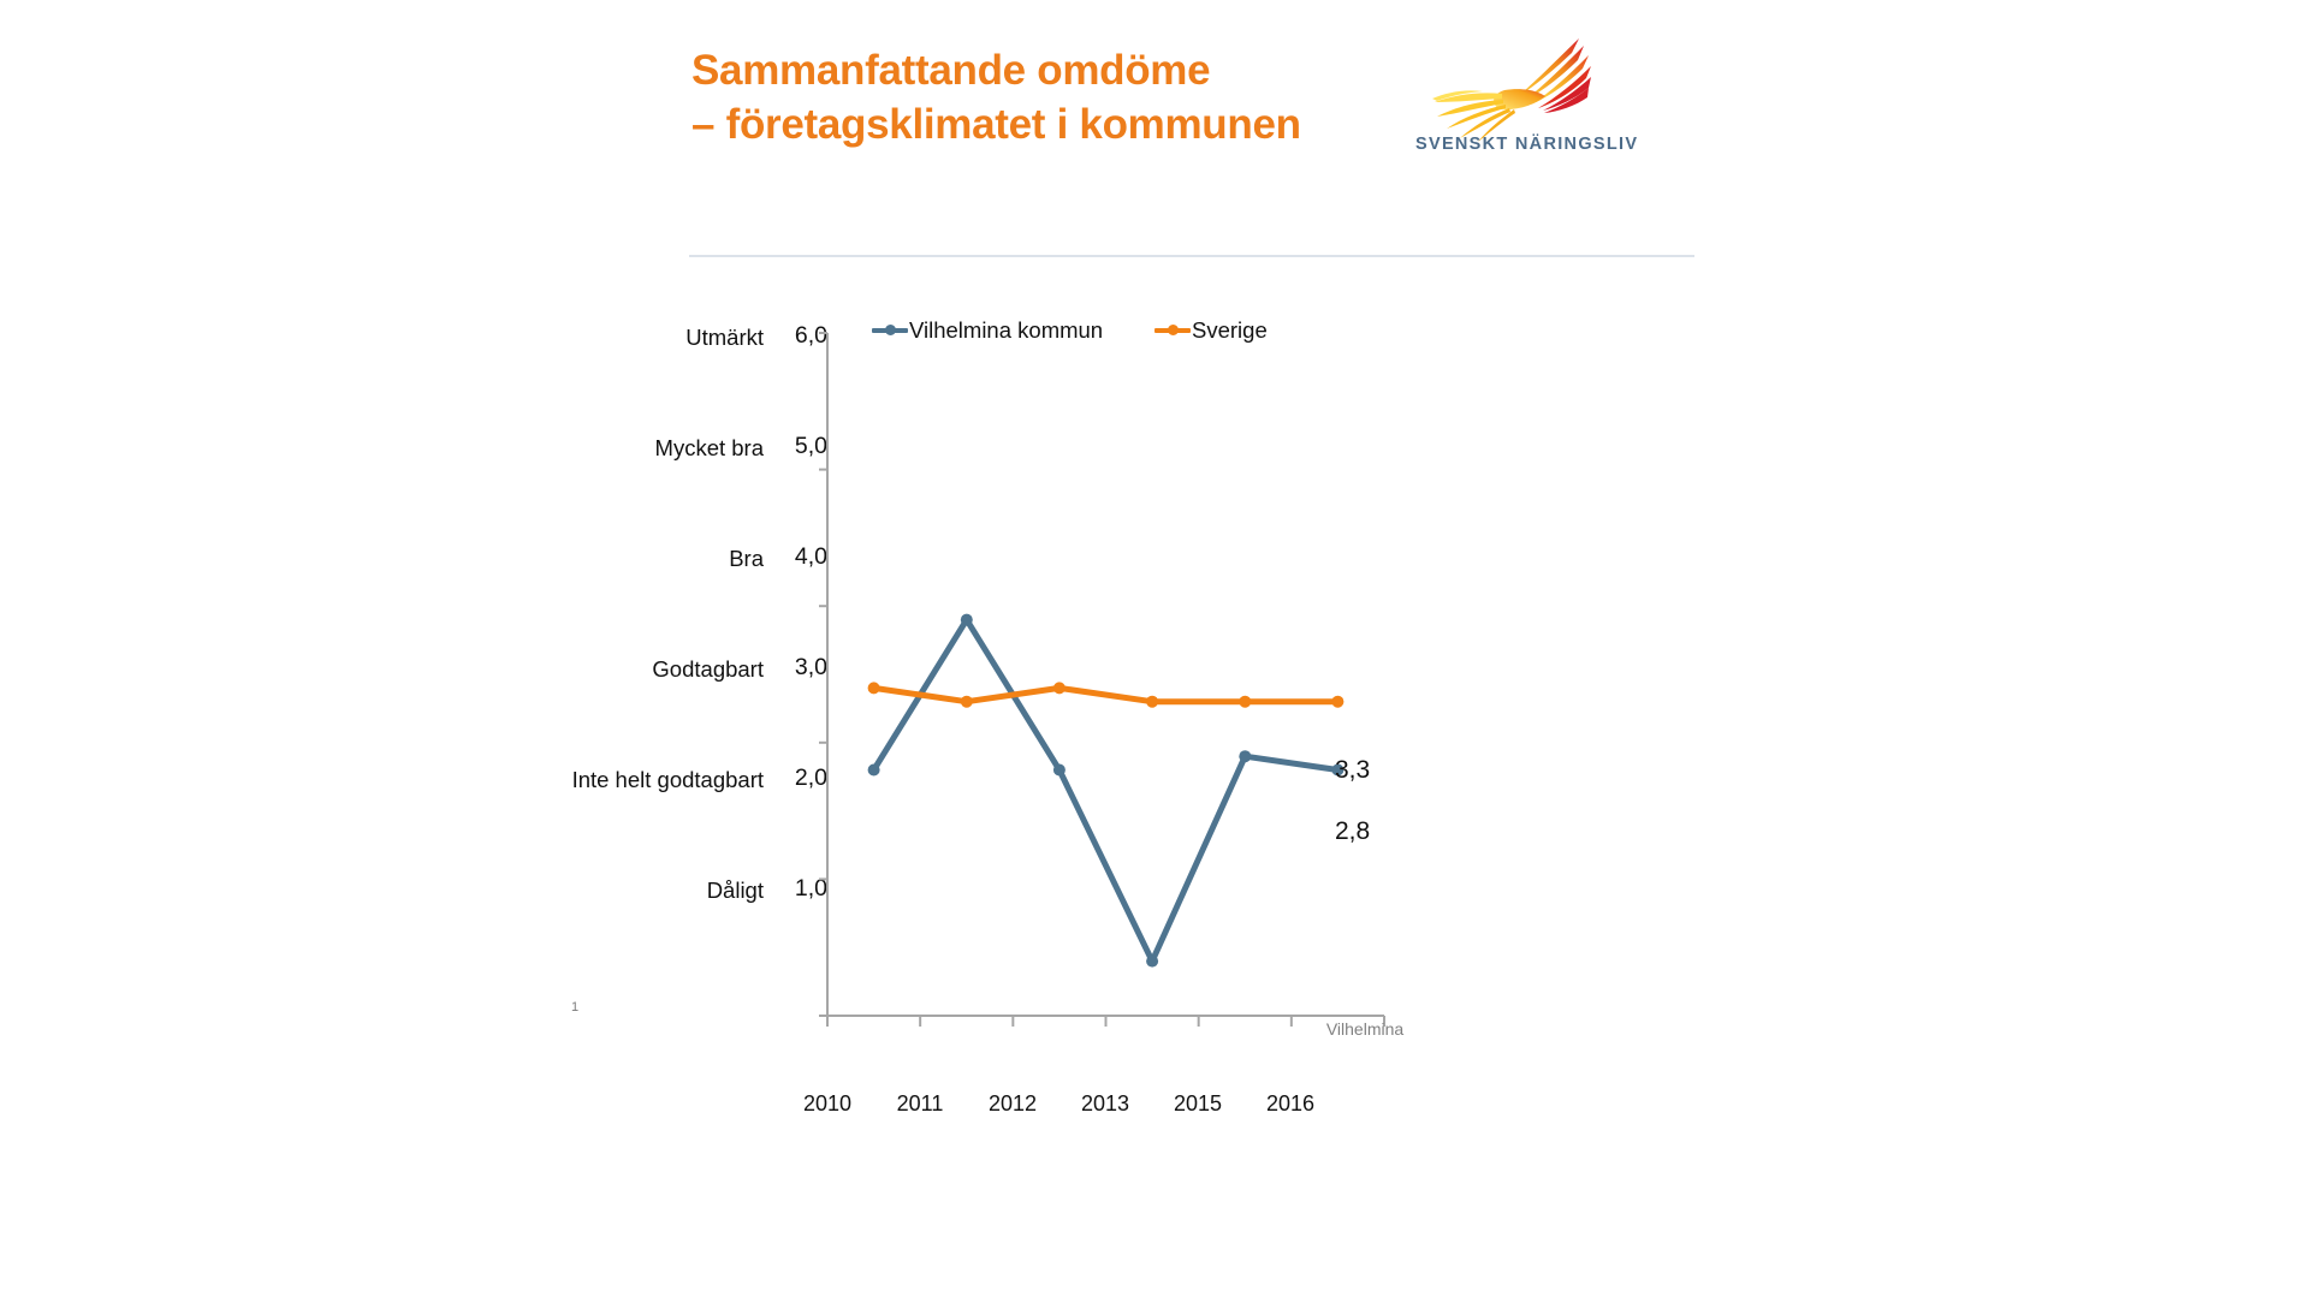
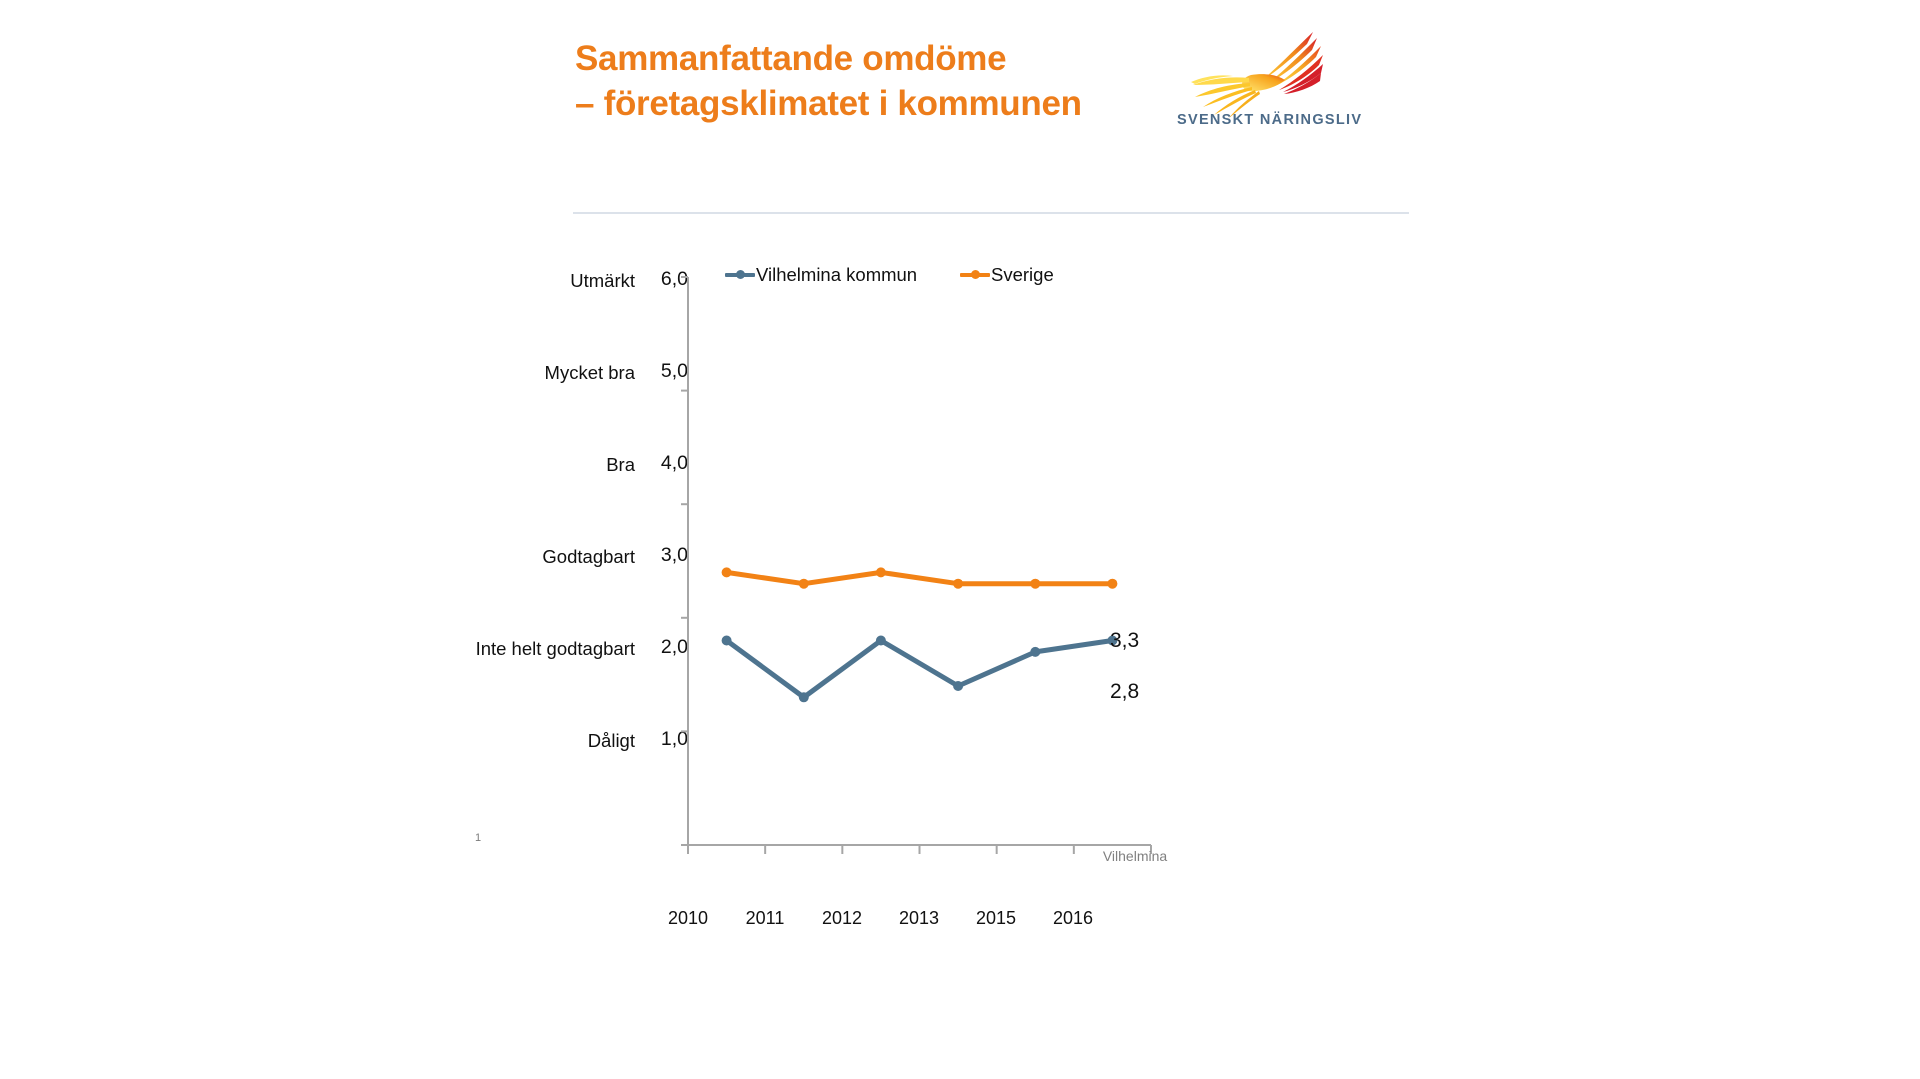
Vilhelmina kommun/2011: 3,9 -> 2,3
Vilhelmina kommun/2013: 1,4 -> 2,4
Vilhelmina kommun/2015: 2,9 -> 2,7
